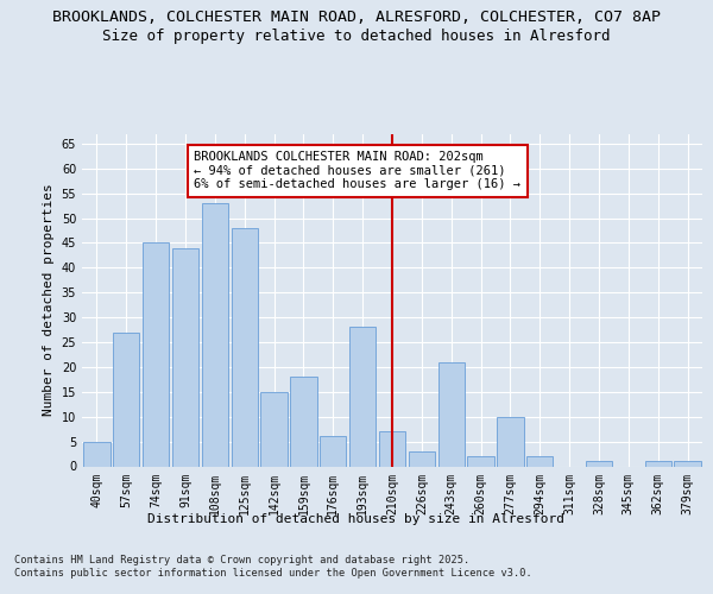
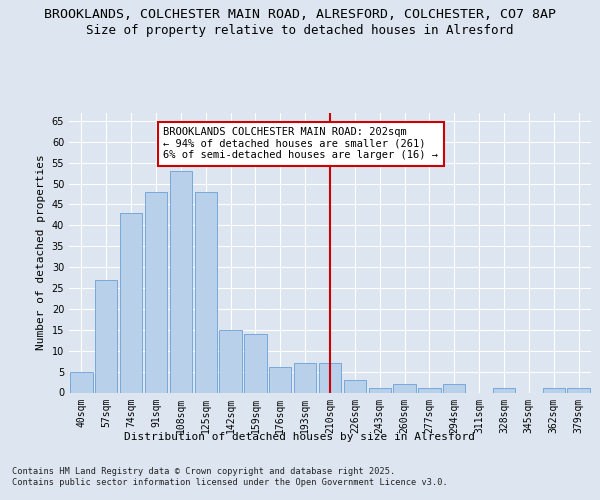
74sqm: 45 -> 43
91sqm: 44 -> 48
159sqm: 18 -> 14
193sqm: 28 -> 7
243sqm: 21 -> 1
277sqm: 10 -> 1
